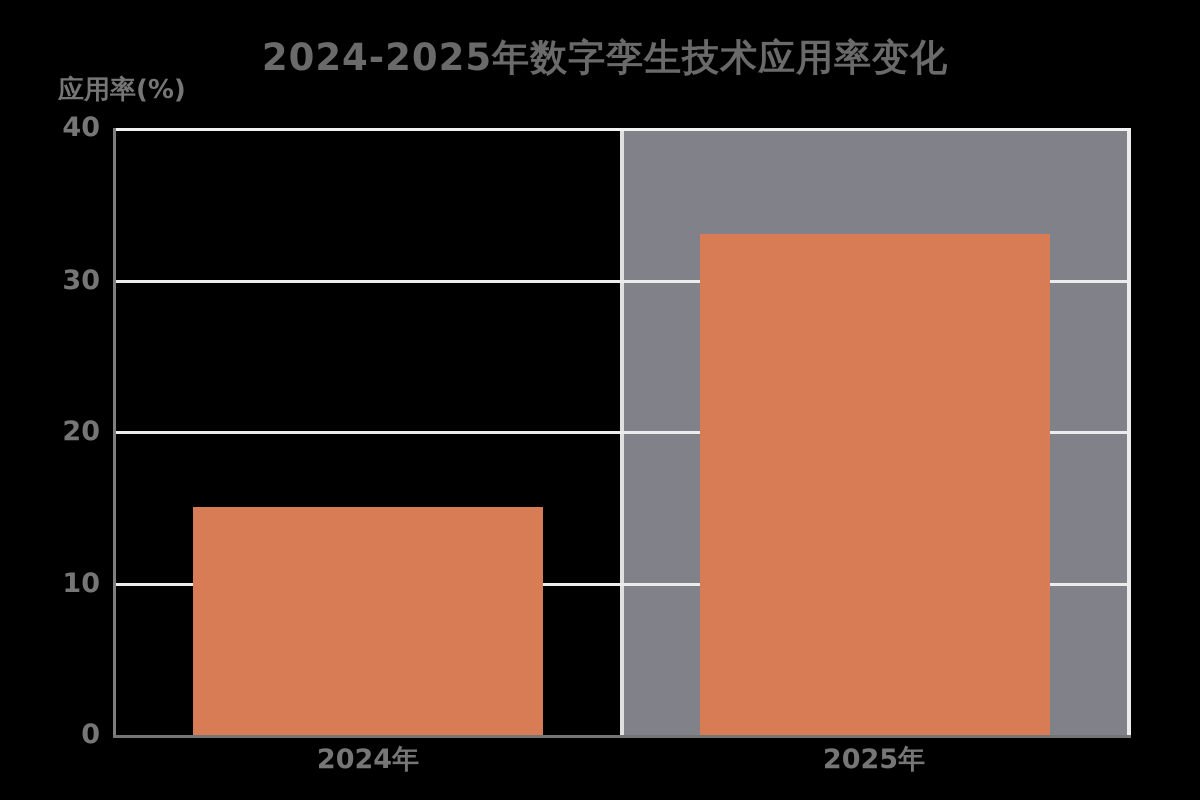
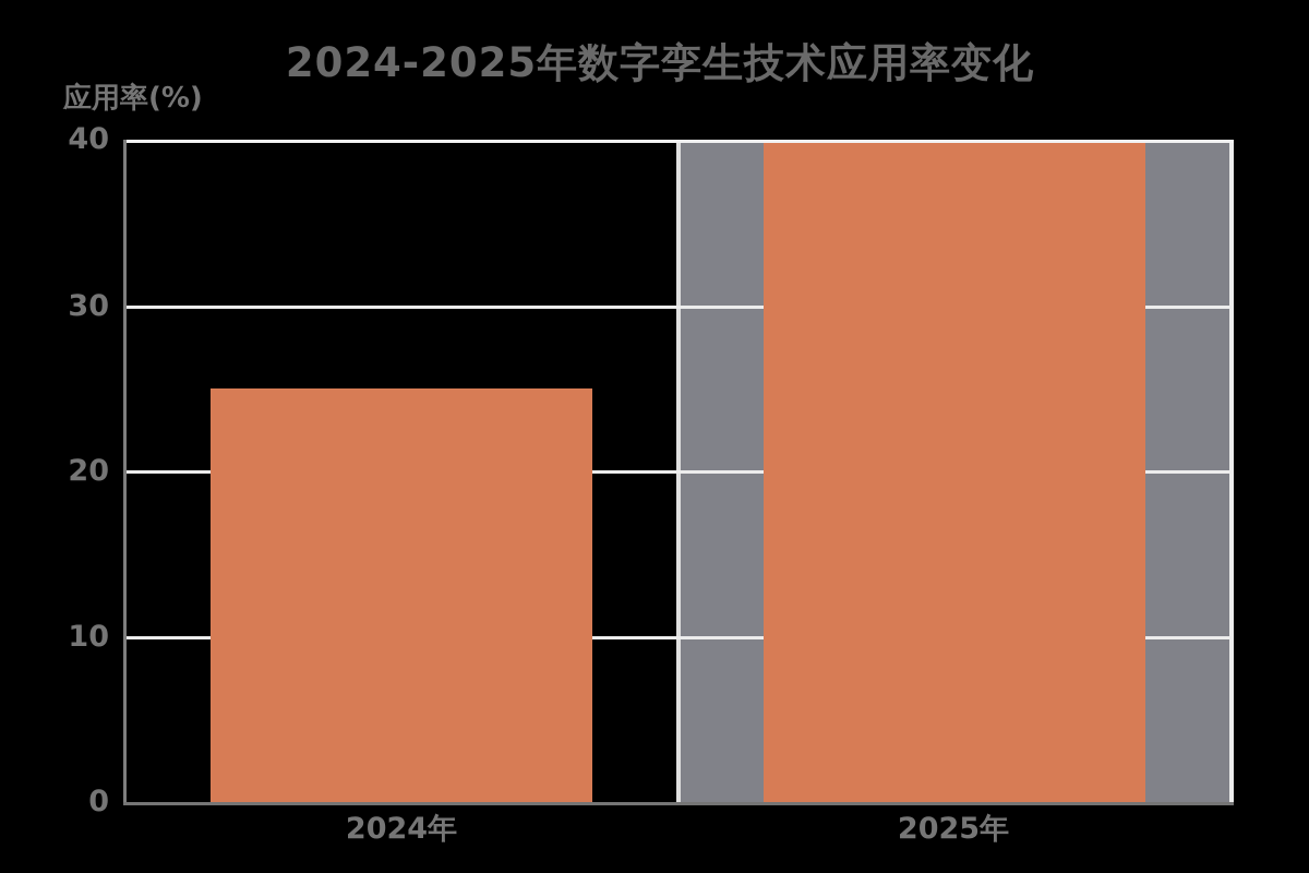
2024年: 15 -> 25
2025年: 33 -> 40
